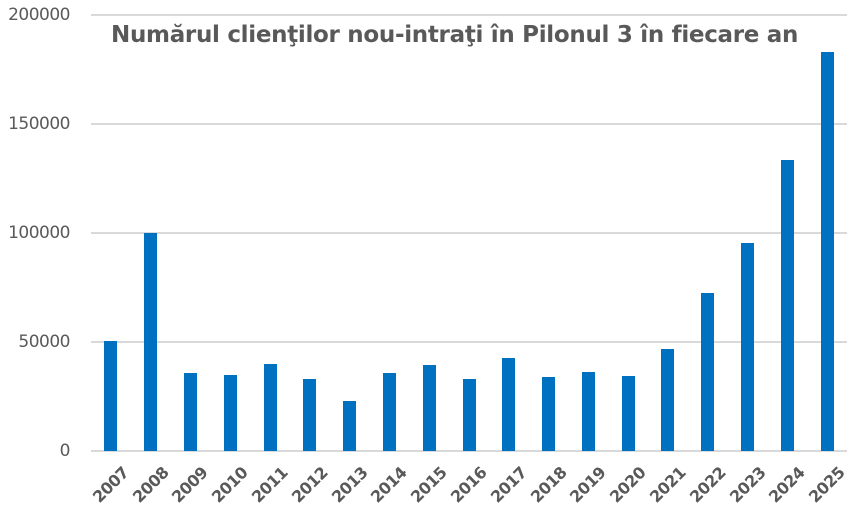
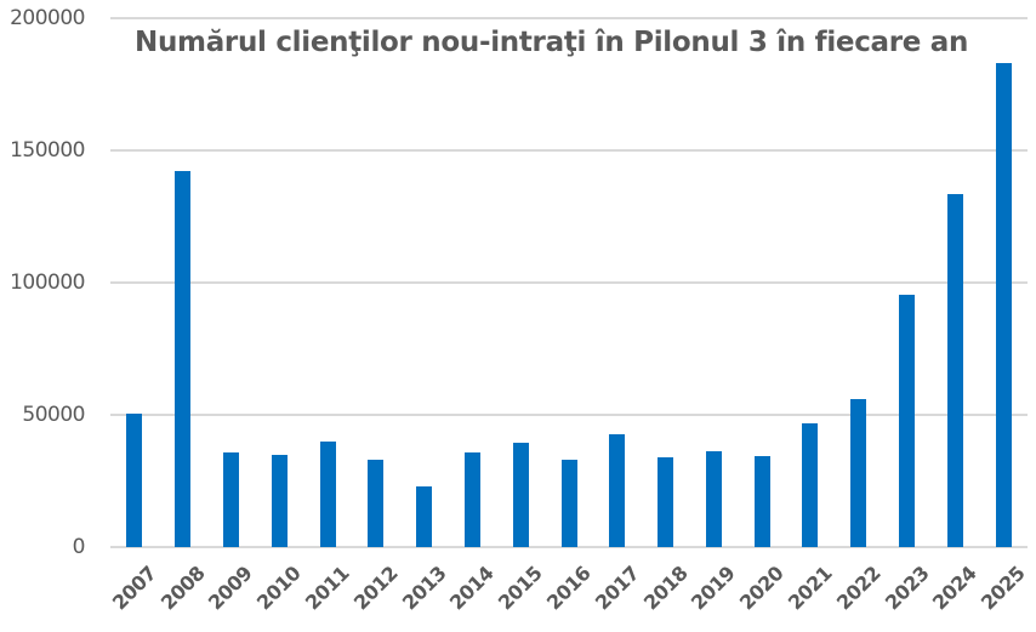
2008: 100000 -> 142000
2022: 73000 -> 56000
